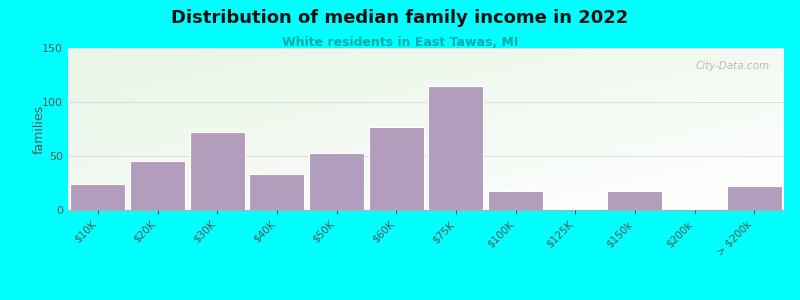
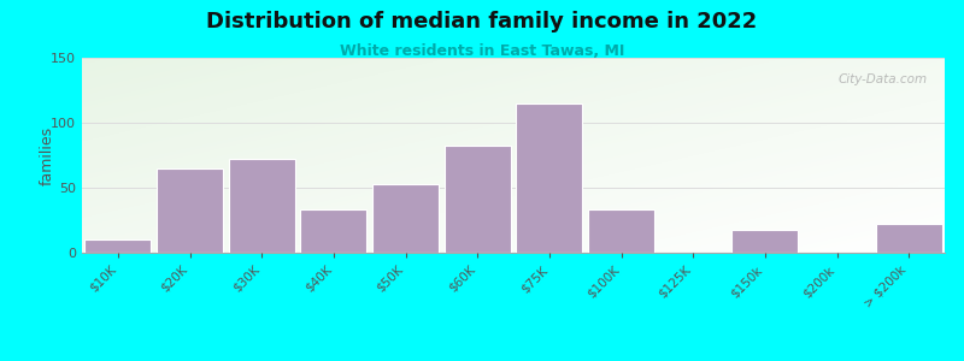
$10K: 24 -> 10
$20K: 45 -> 65
$60K: 77 -> 82
$100K: 18 -> 33
